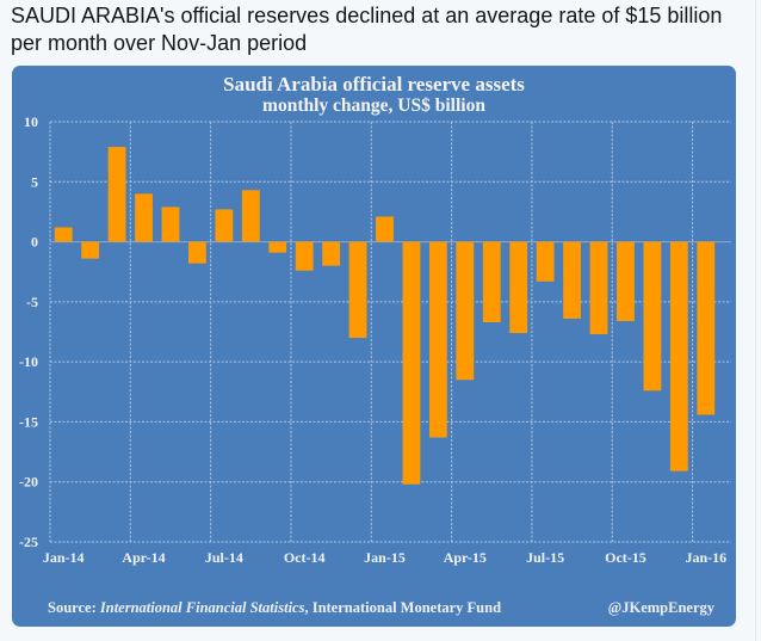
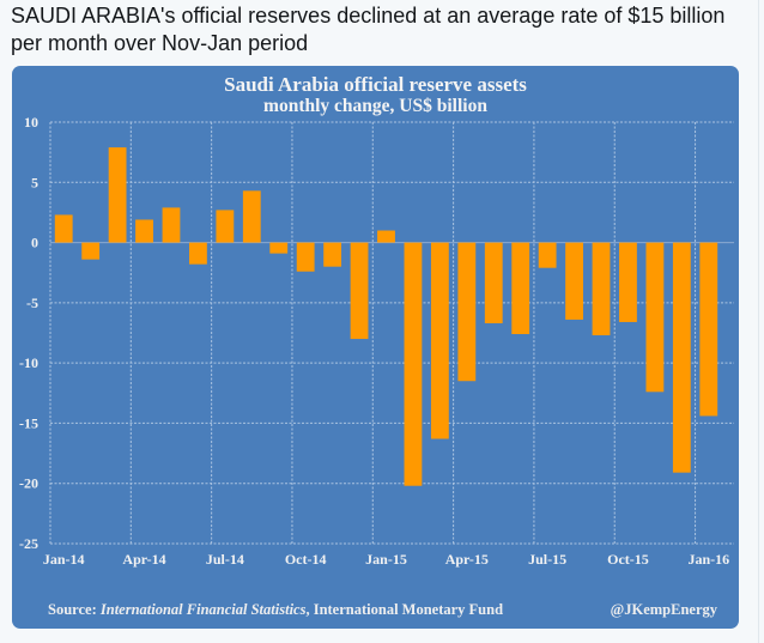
Jan-14: 1.2 -> 2.3
Apr-14: 4.0 -> 1.9
Jan-15: 2.1 -> 1.0
Jul-15: -3.3 -> -2.1
